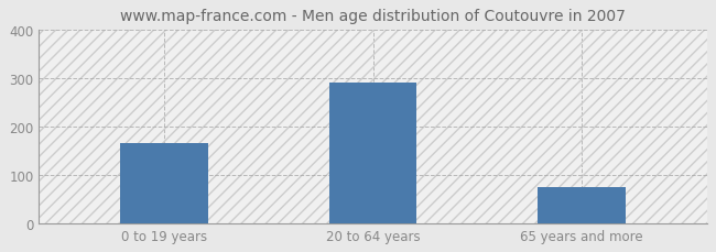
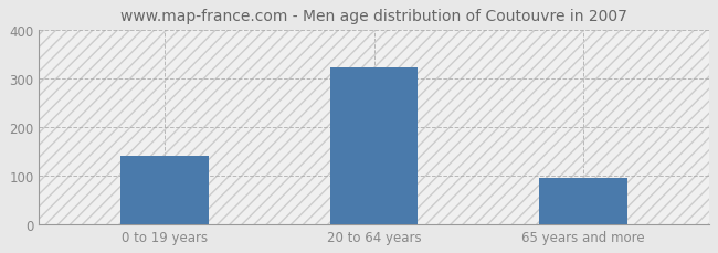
0 to 19 years: 165 -> 140
20 to 64 years: 290 -> 322
65 years and more: 75 -> 95
